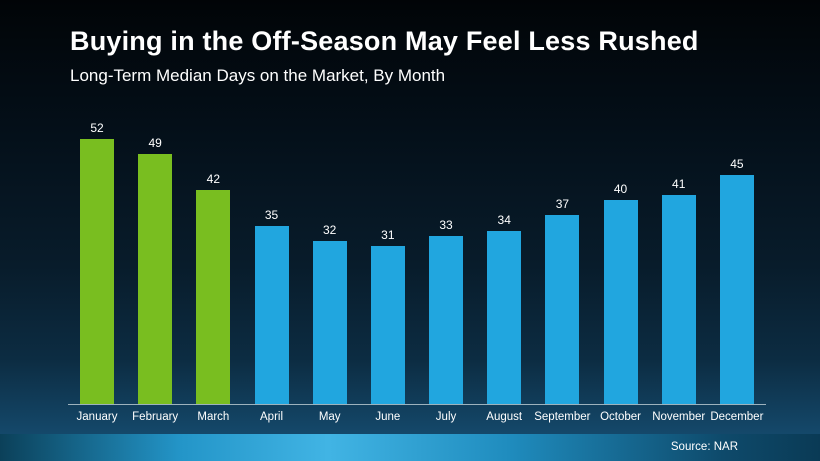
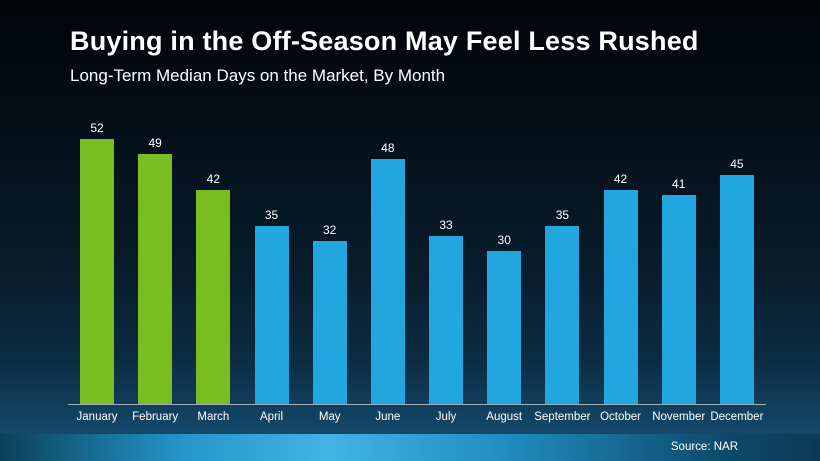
June: 31 -> 48
August: 34 -> 30
September: 37 -> 35
October: 40 -> 42
